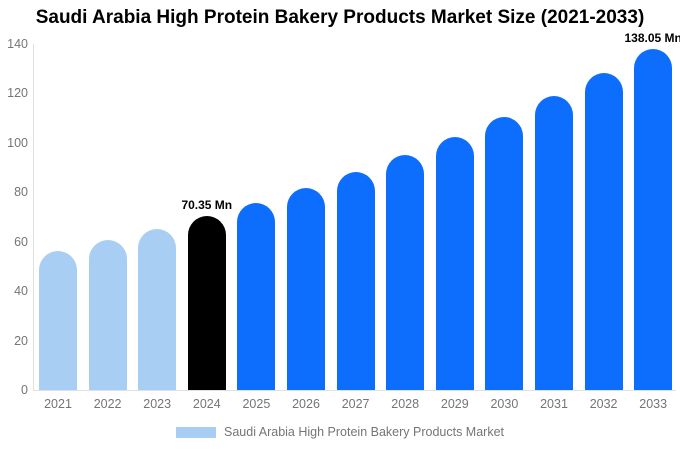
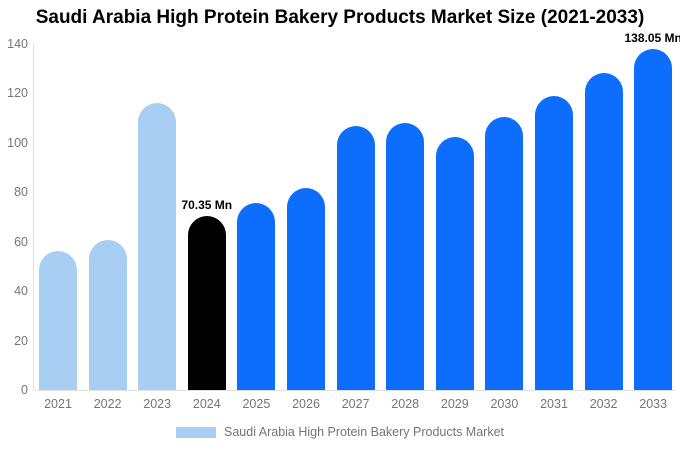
2023: 65 -> 116
2027: 88 -> 107
2028: 95 -> 108
